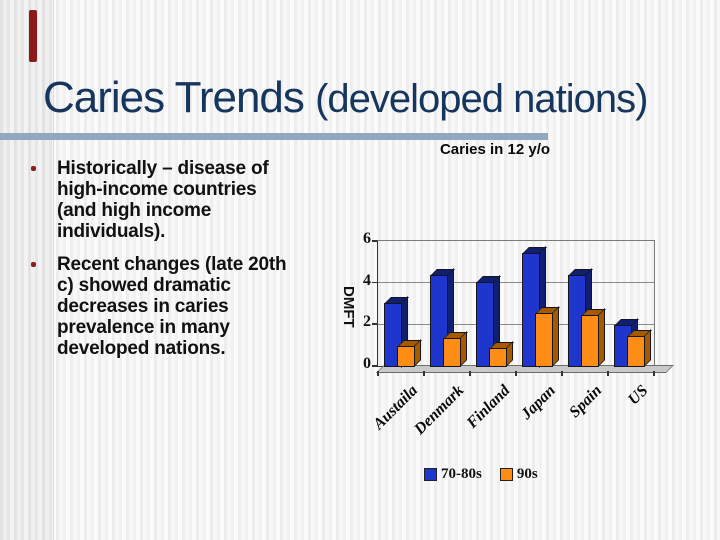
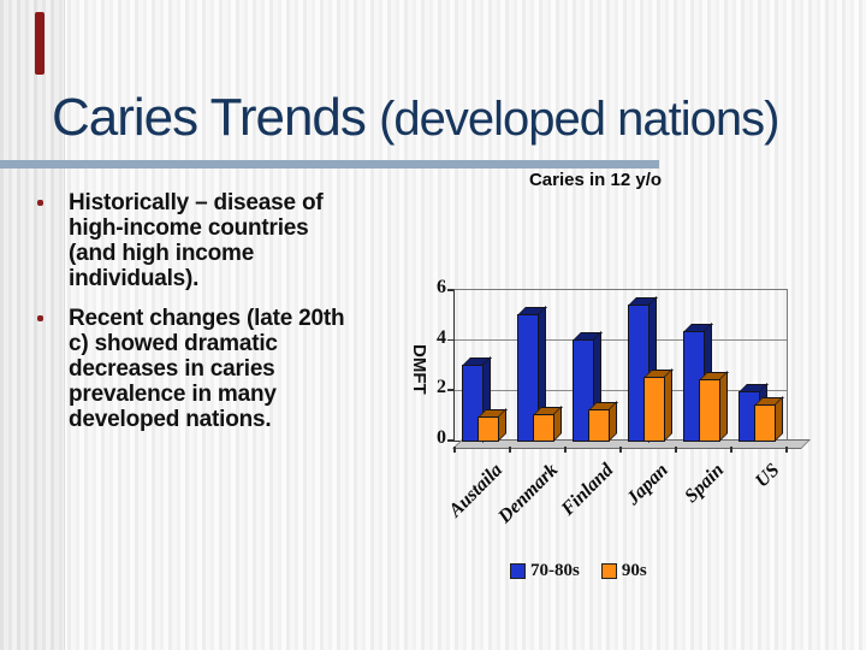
70-80s/Denmark: 4.3 -> 5.0
90s/Denmark: 1.3 -> 1.0
90s/Finland: 0.8 -> 1.2
